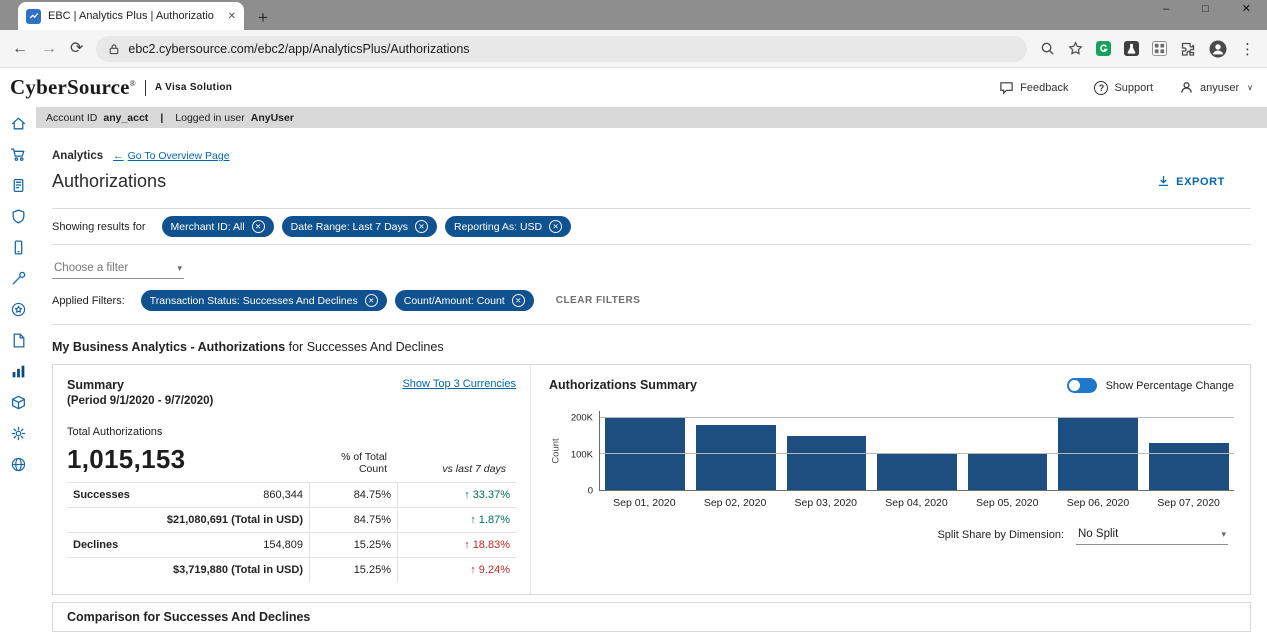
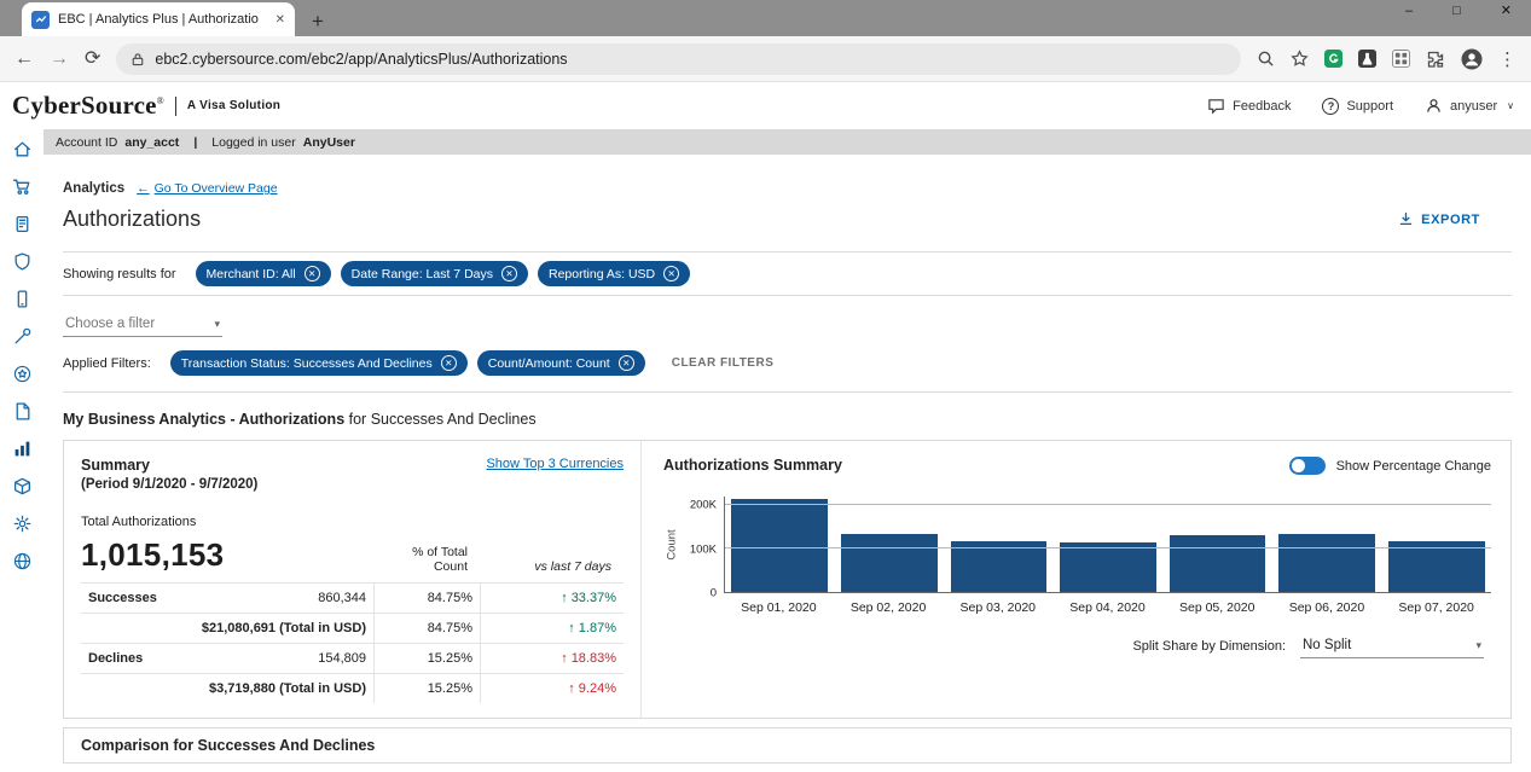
Sep 01, 2020: 200K -> 220K
Sep 02, 2020: 180K -> 140K
Sep 03, 2020: 150K -> 120K
Sep 04, 2020: 100K -> 110K
Sep 05, 2020: 100K -> 130K
Sep 06, 2020: 200K -> 130K
Sep 07, 2020: 130K -> 120K
